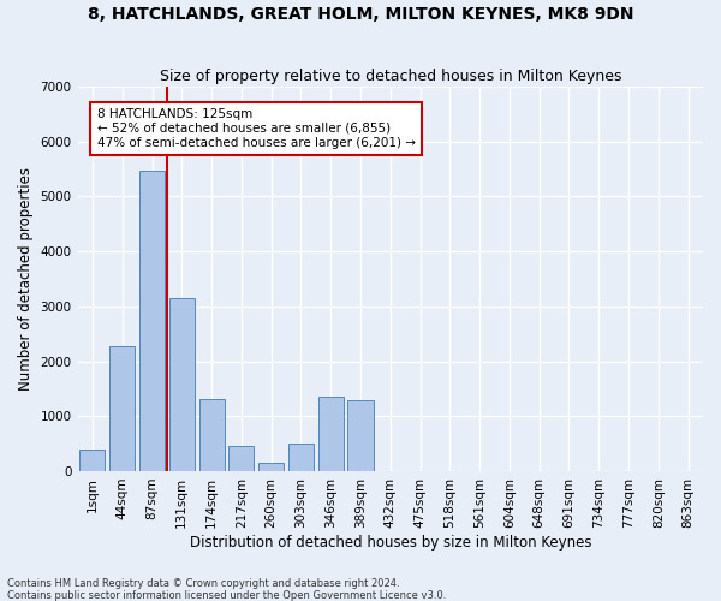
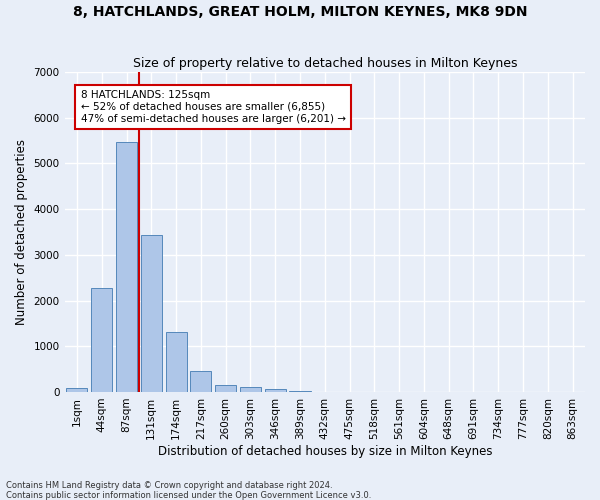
1sqm: 400 -> 80
131sqm: 3150 -> 3440
303sqm: 500 -> 100
346sqm: 1350 -> 60
389sqm: 1300 -> 30
